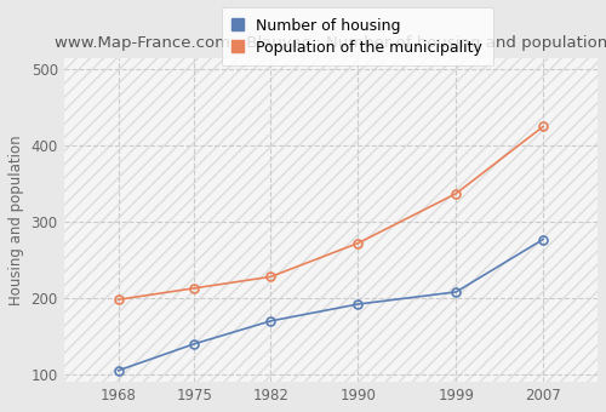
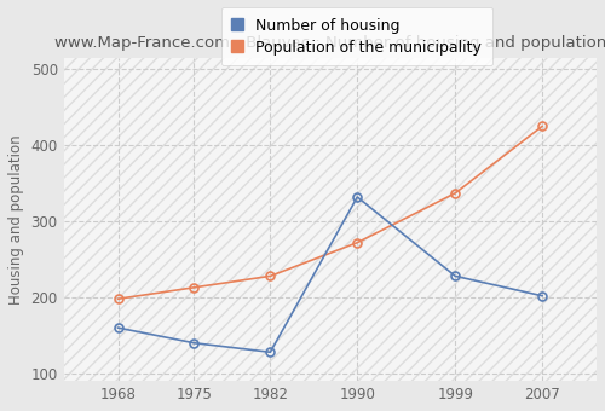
Number of housing/1968: 105 -> 160
Number of housing/1982: 170 -> 128
Number of housing/1990: 192 -> 332
Number of housing/1999: 208 -> 228
Number of housing/2007: 277 -> 202
